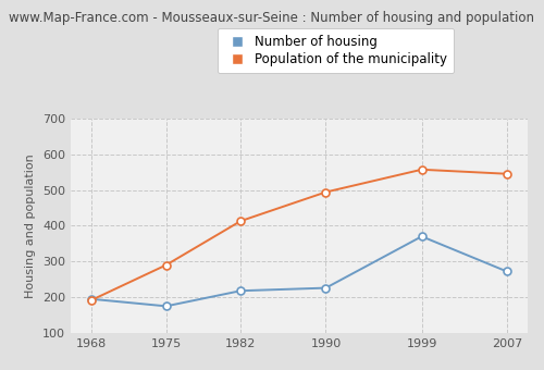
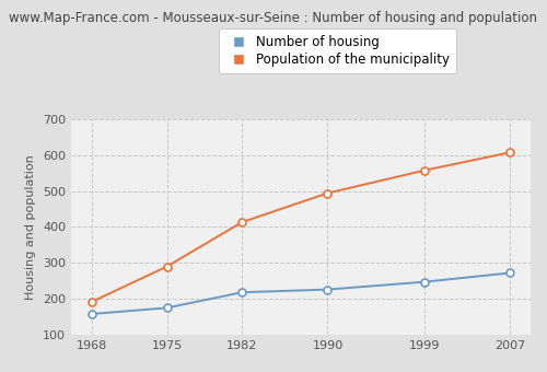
Number of housing/1968: 195 -> 158
Number of housing/1999: 370 -> 247
Population of the municipality/2007: 545 -> 607
